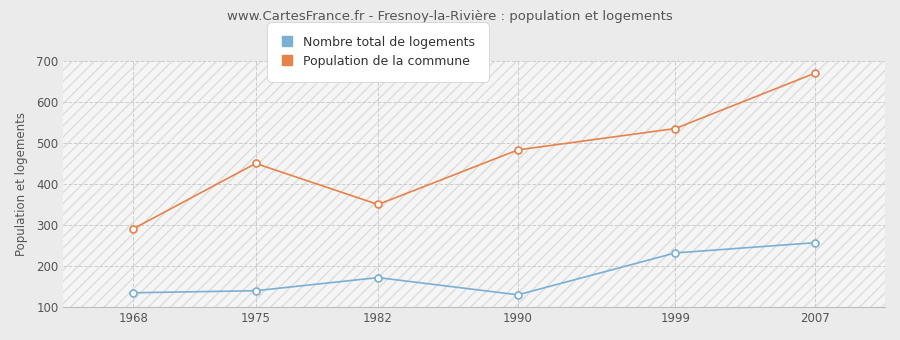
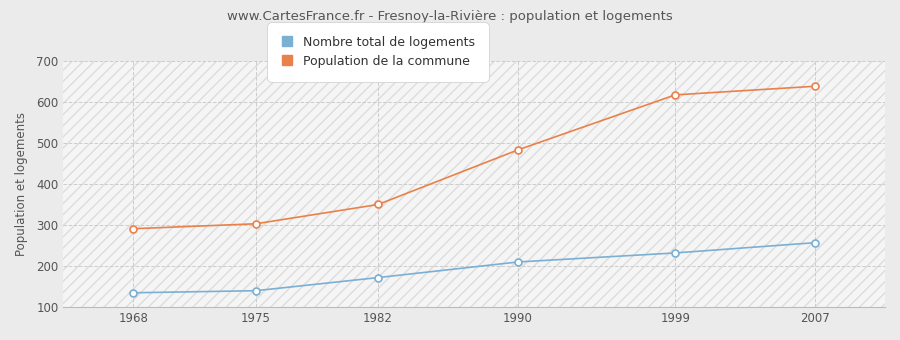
Population de la commune/1975: 450 -> 303
Nombre total de logements/1990: 130 -> 210
Population de la commune/1999: 535 -> 617
Population de la commune/2007: 670 -> 638
